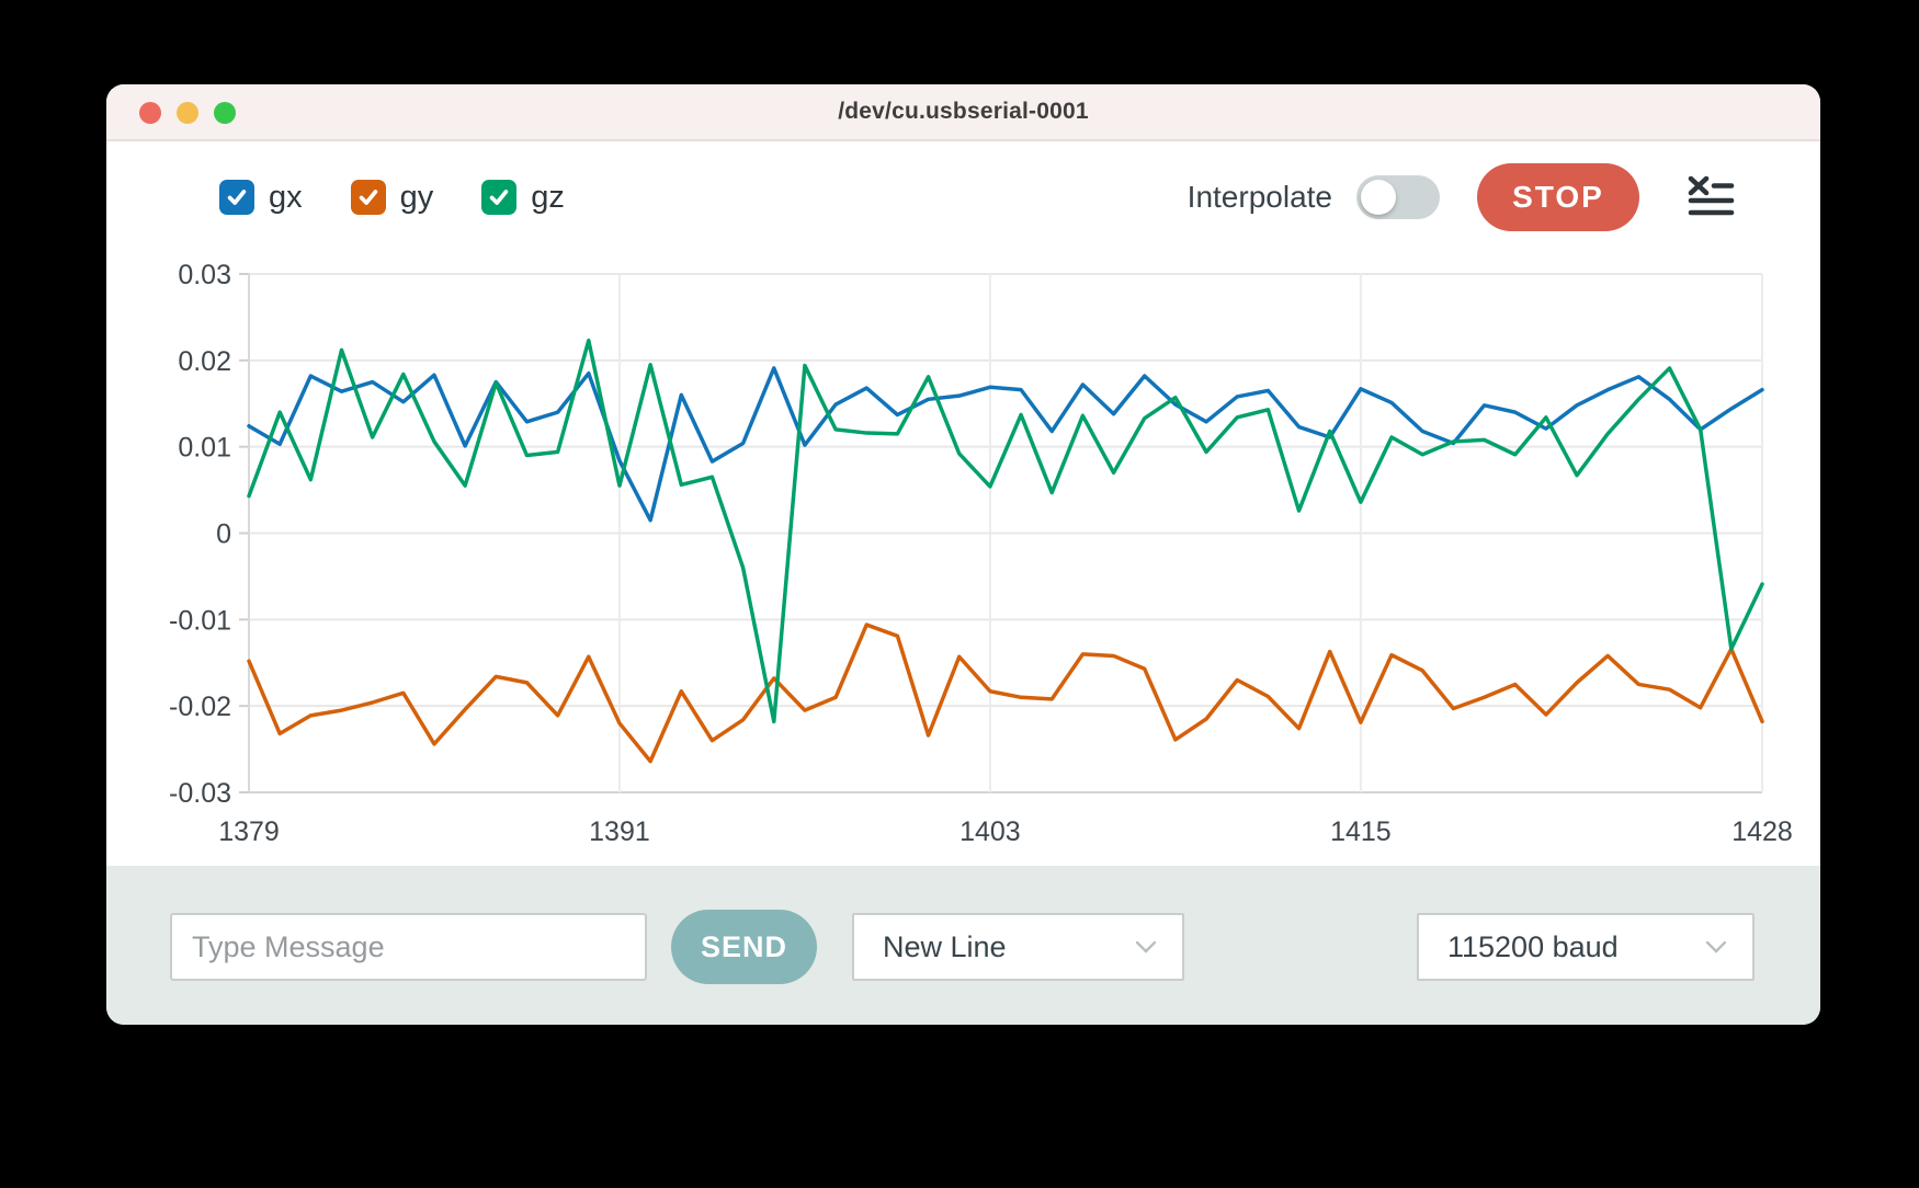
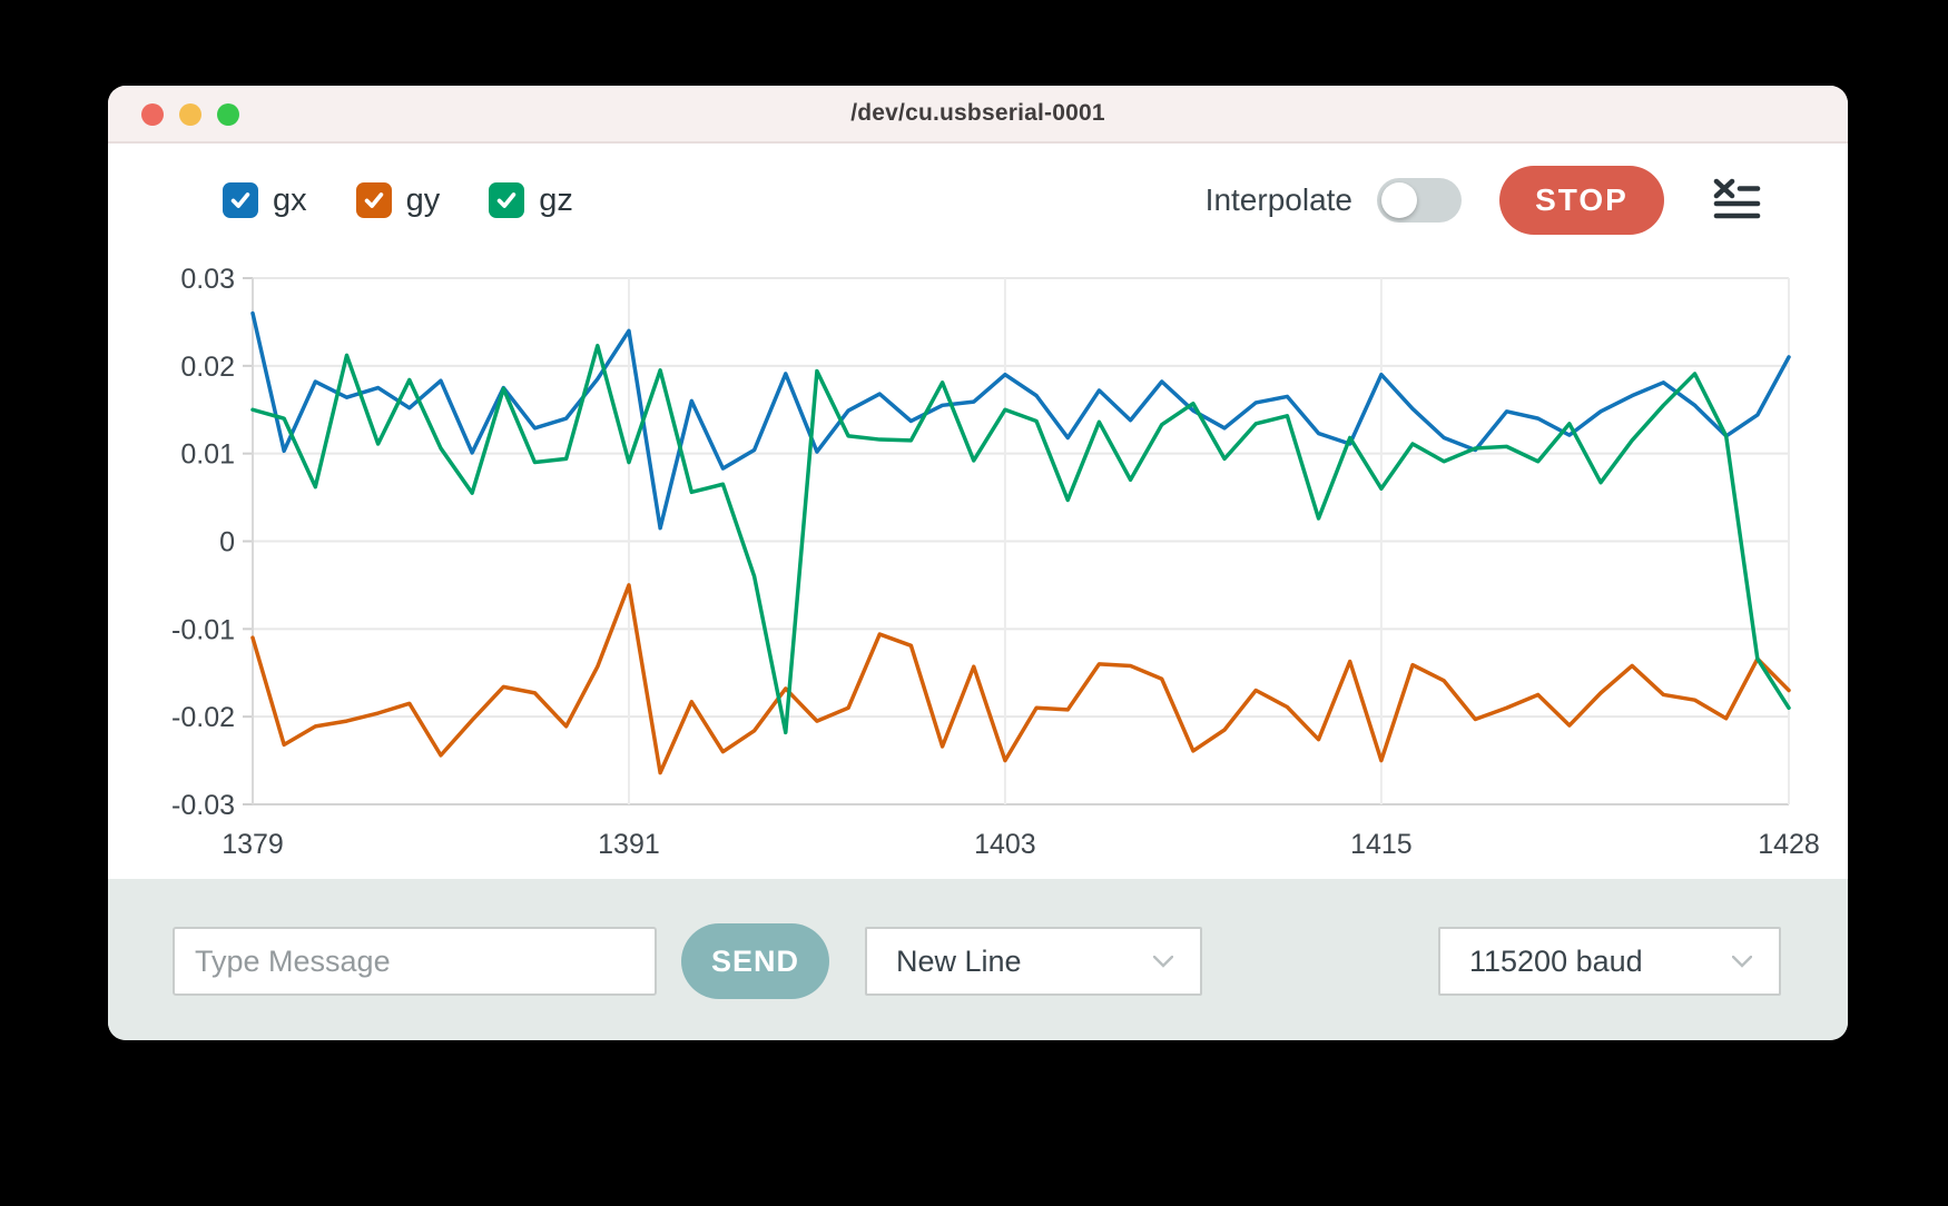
gx/1379: 0.012 -> 0.026
gy/1379: -0.015 -> -0.011
gz/1379: 0.004 -> 0.015
gx/1391: 0.008 -> 0.024
gy/1391: -0.022 -> -0.005
gz/1391: 0.005 -> 0.009
gx/1403: 0.017 -> 0.019
gy/1403: -0.018 -> -0.025
gz/1403: 0.005 -> 0.015
gx/1415: 0.017 -> 0.019
gy/1415: -0.022 -> -0.025
gz/1415: 0.004 -> 0.006
gx/1428: 0.017 -> 0.021
gy/1428: -0.022 -> -0.017
gz/1428: -0.006 -> -0.019
